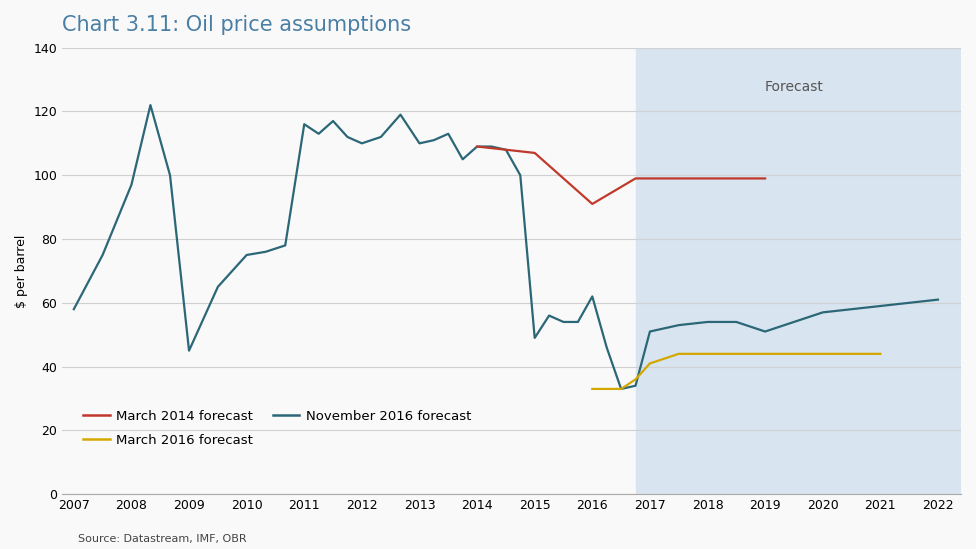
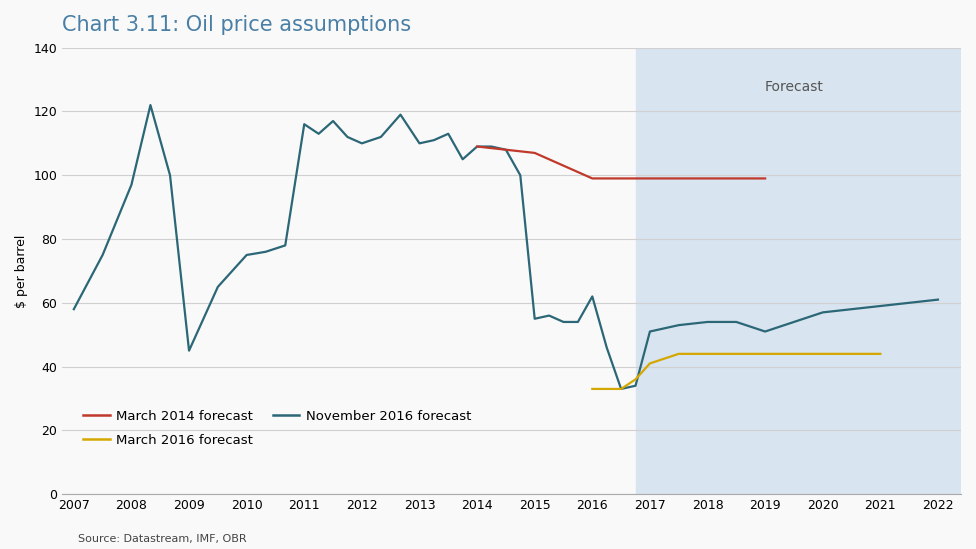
November 2016 forecast/2015: 49 -> 55
March 2014 forecast/2016: 91 -> 99
